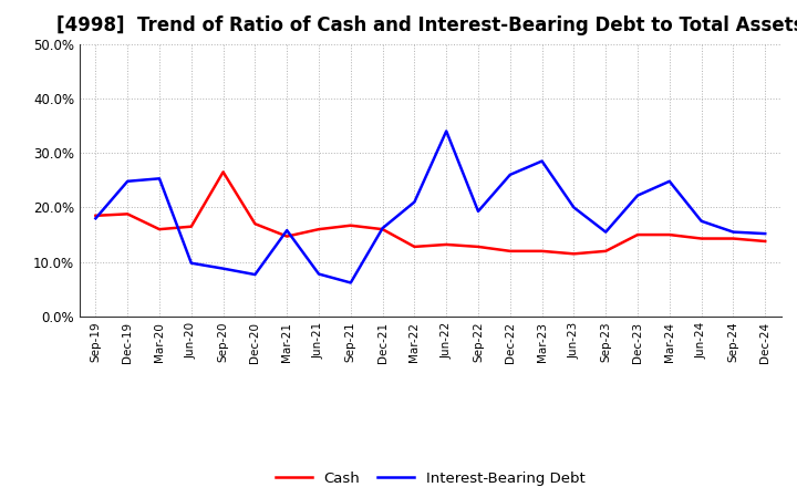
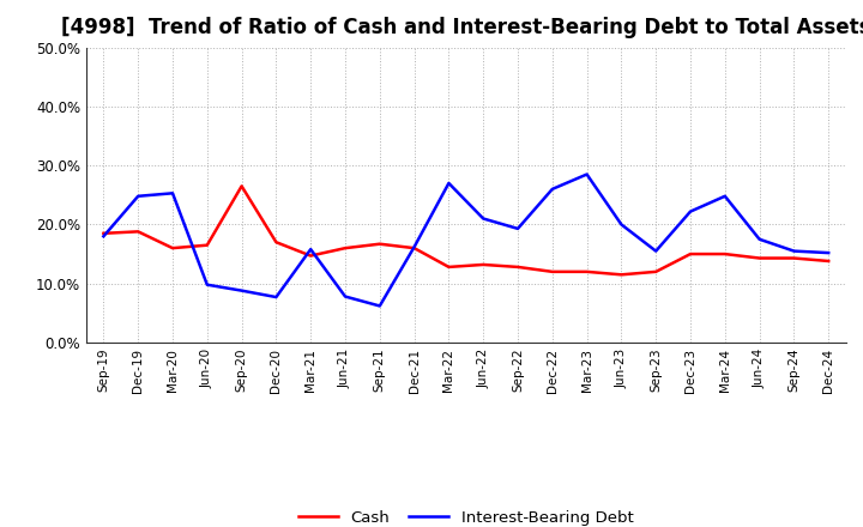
Interest-Bearing Debt/Mar-22: 21.0% -> 27.0%
Interest-Bearing Debt/Jun-22: 34.0% -> 21.0%
